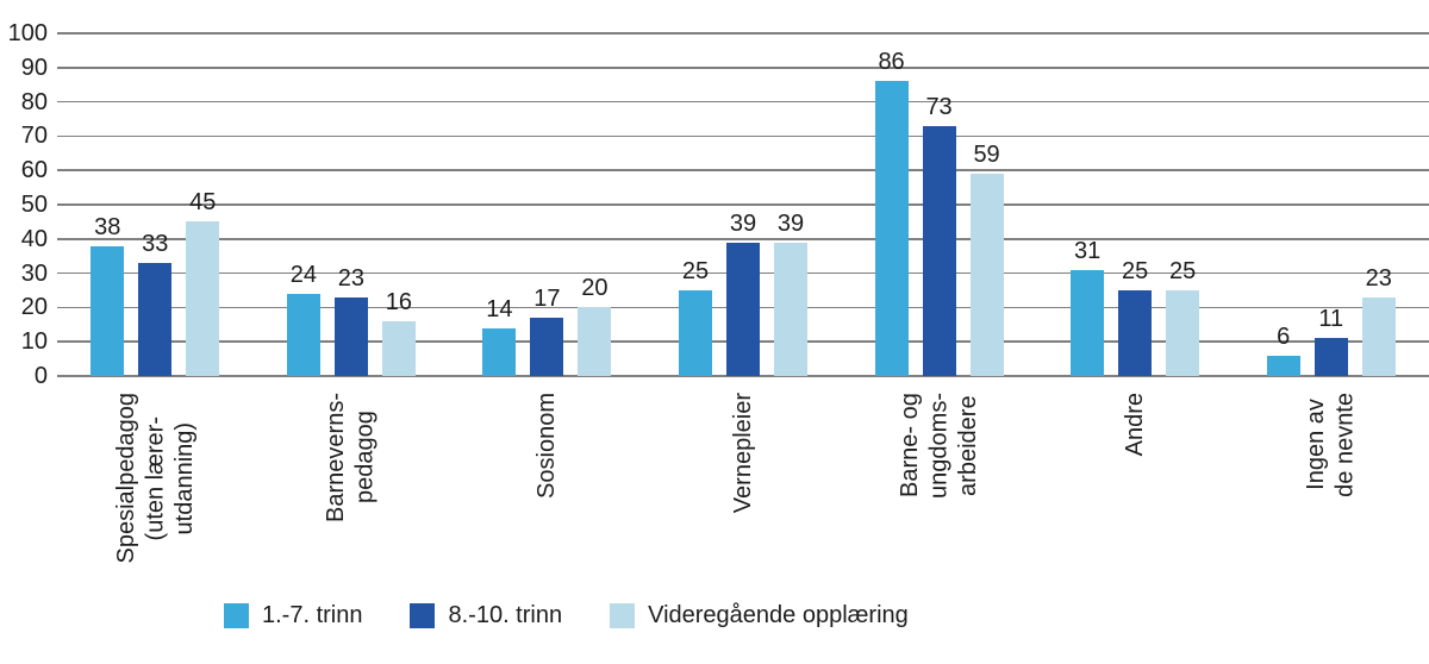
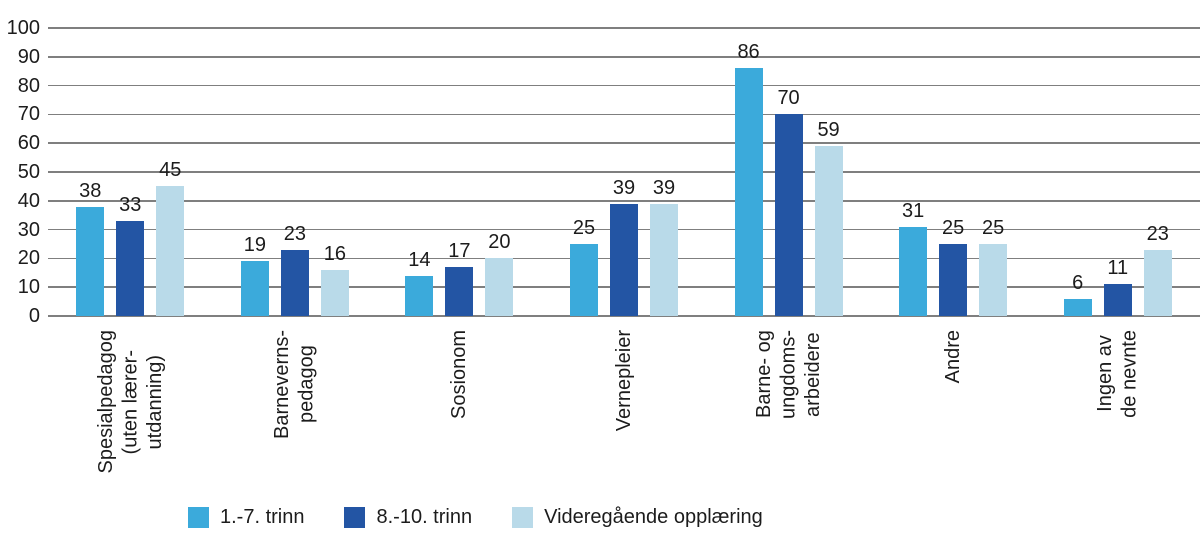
1.-7. trinn/Barneverns-pedagog: 24 -> 19
8.-10. trinn/Barne- og ungdoms-arbeidere: 73 -> 70
